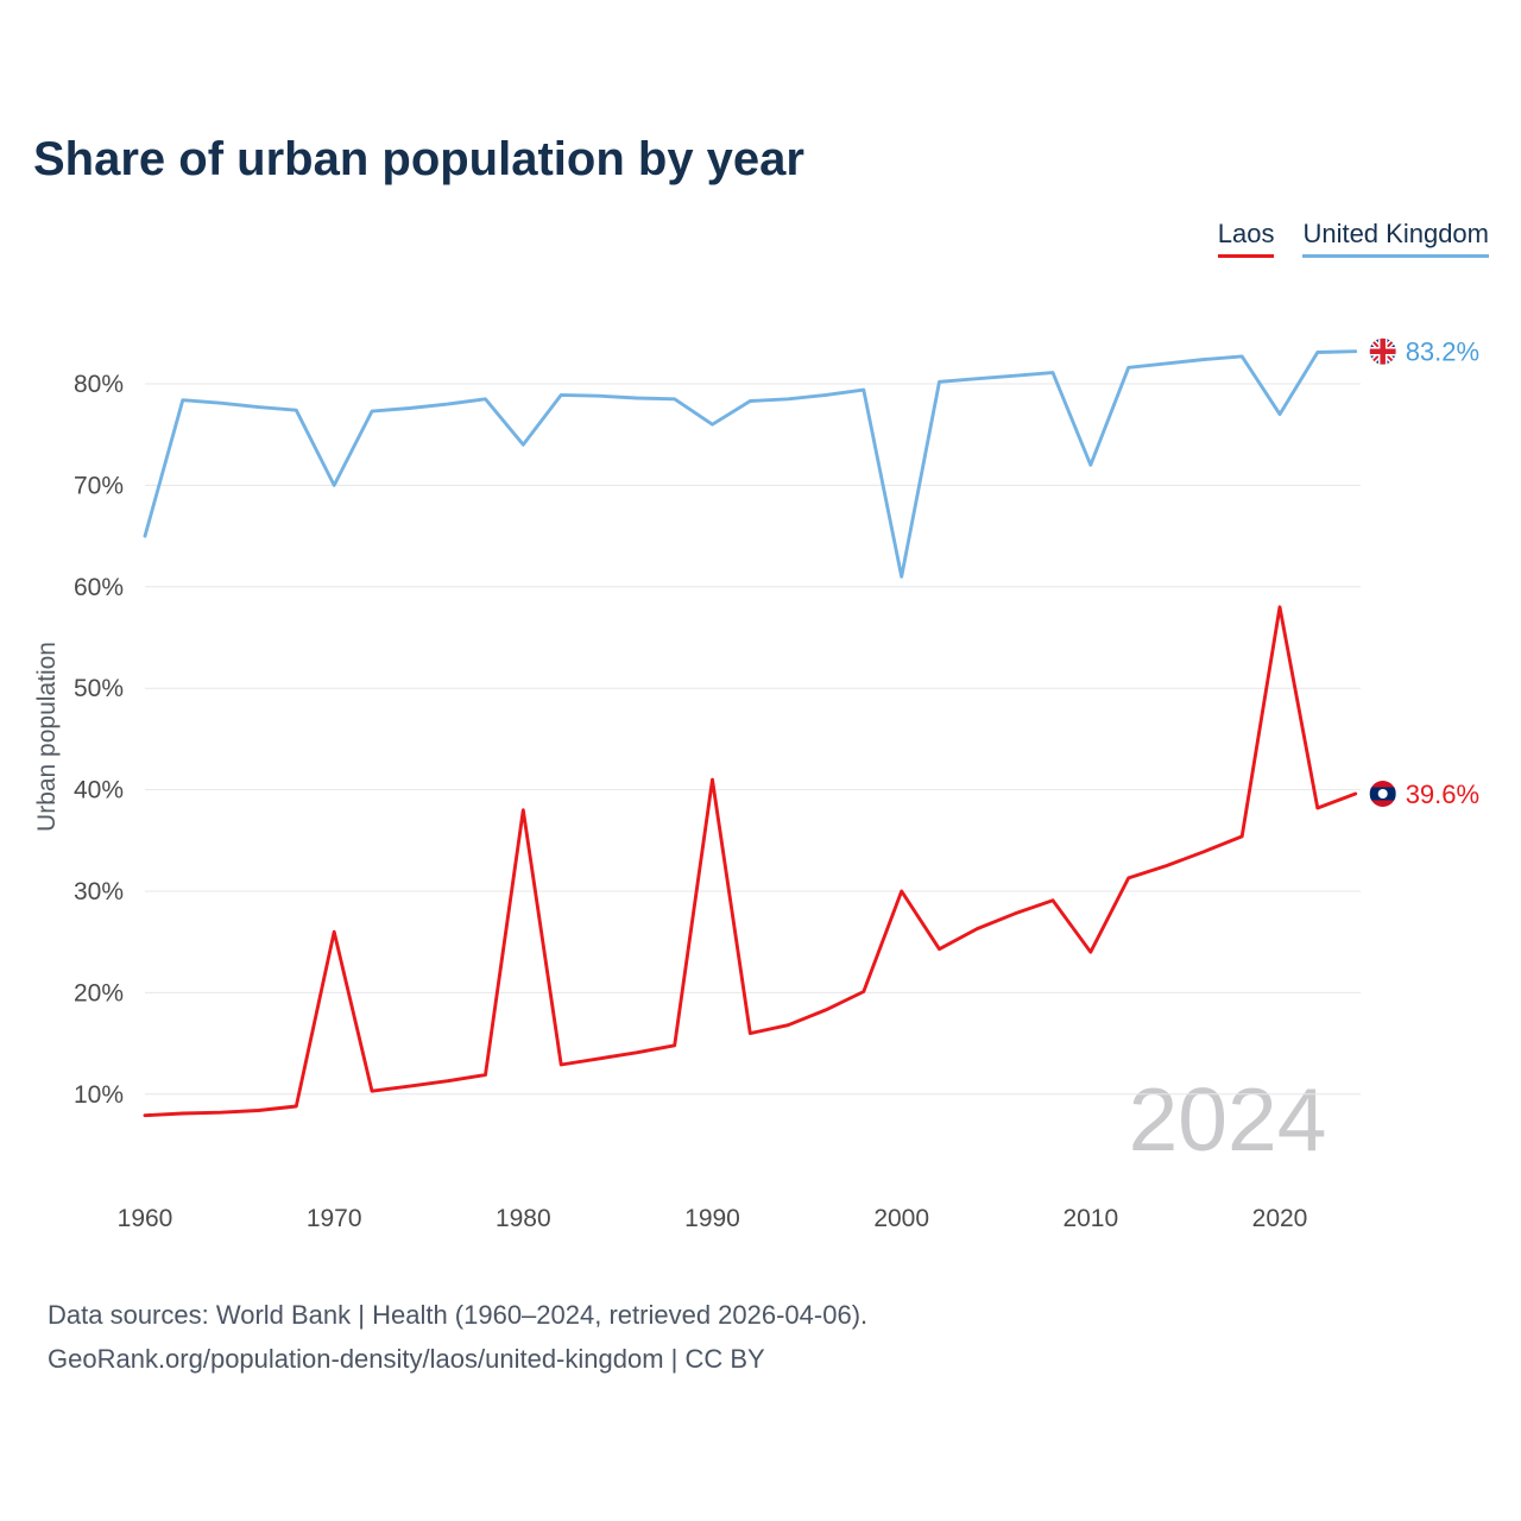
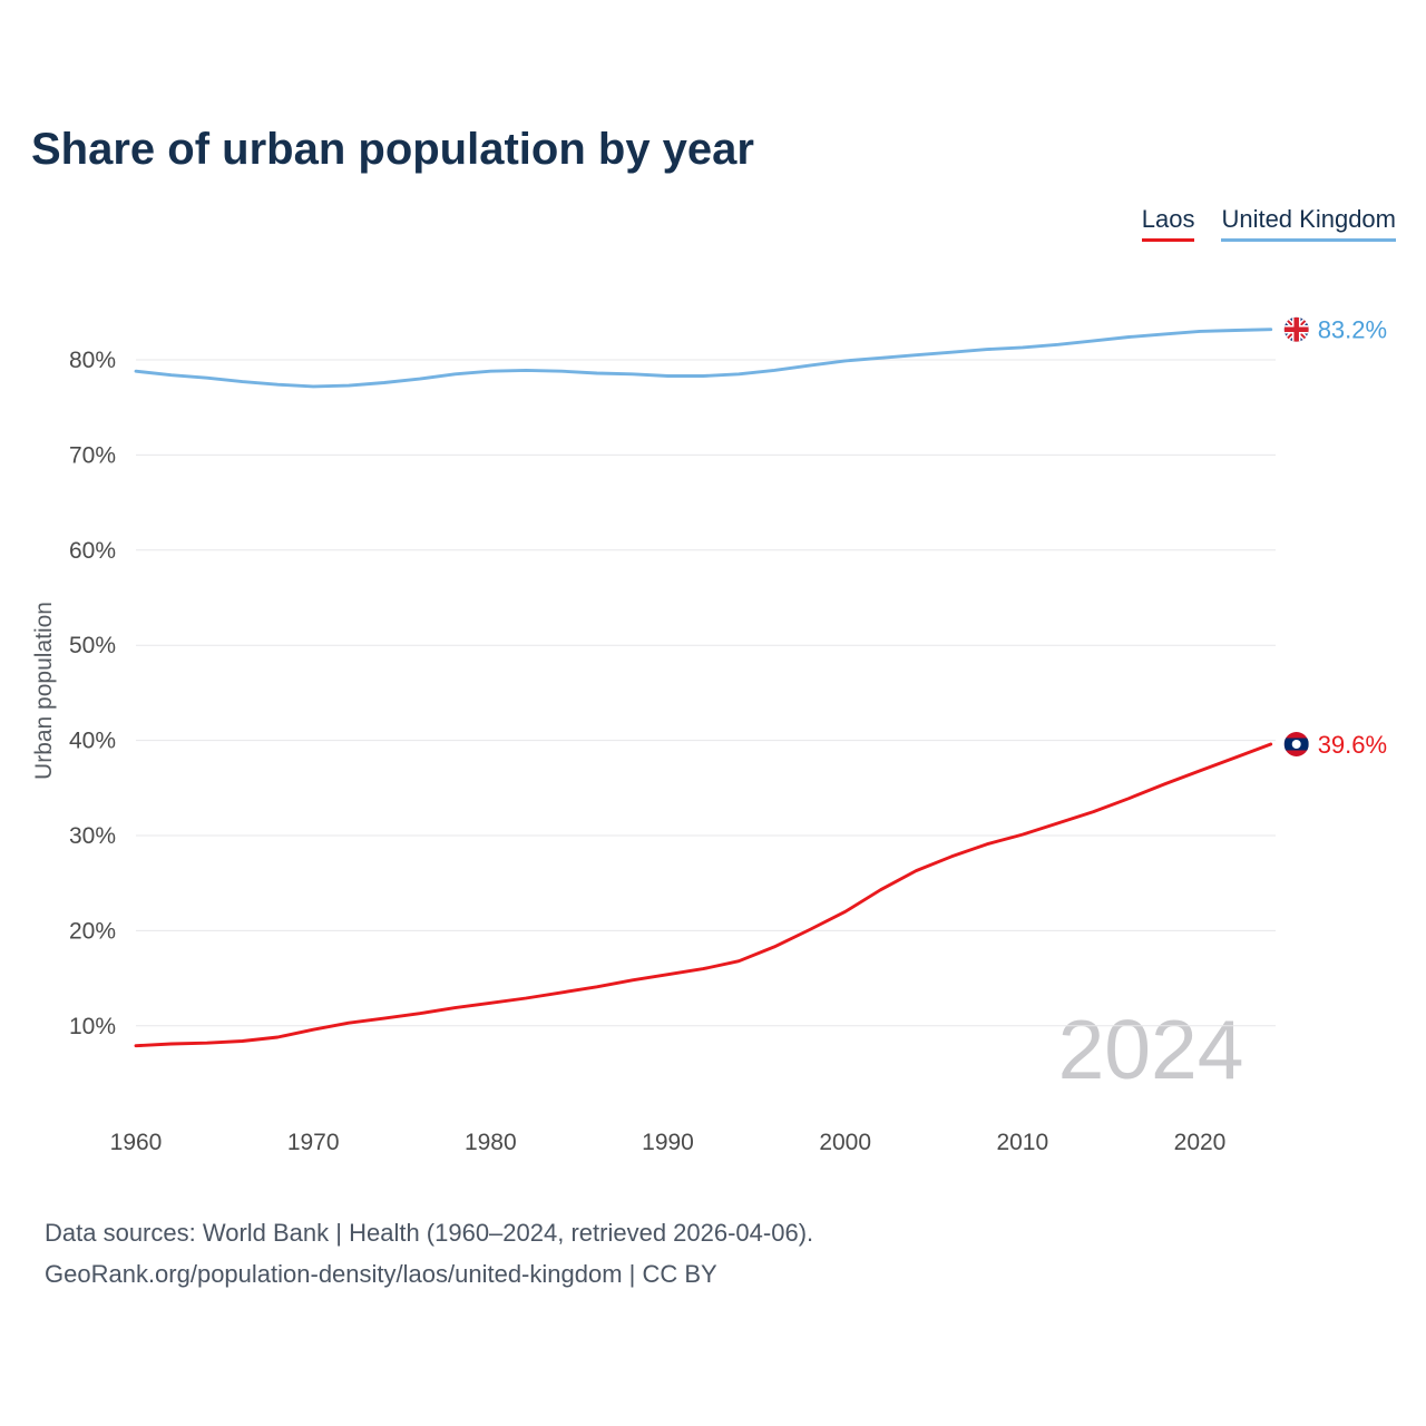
United Kingdom/1960: 65% -> 79%
Laos/1970: 26% -> 10%
United Kingdom/1970: 70% -> 77%
Laos/1980: 38% -> 12%
United Kingdom/1980: 74% -> 79%
Laos/1990: 41% -> 15%
United Kingdom/1990: 76% -> 78%
Laos/2000: 30% -> 22%
United Kingdom/2000: 61% -> 80%
Laos/2010: 24% -> 30%
United Kingdom/2010: 72% -> 81%
Laos/2020: 58% -> 37%
United Kingdom/2020: 77% -> 83%
